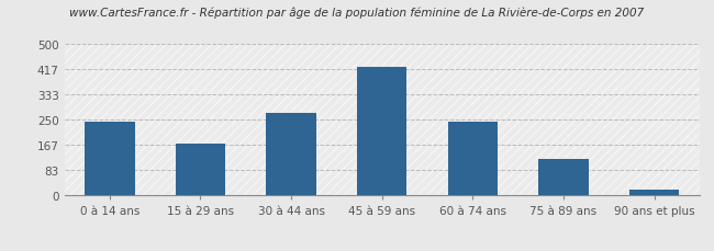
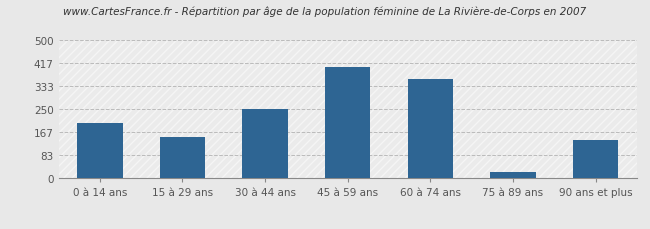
0 à 14 ans: 245 -> 200
15 à 29 ans: 170 -> 150
30 à 44 ans: 272 -> 250
45 à 59 ans: 425 -> 405
60 à 74 ans: 244 -> 360
75 à 89 ans: 122 -> 25
90 ans et plus: 20 -> 140
